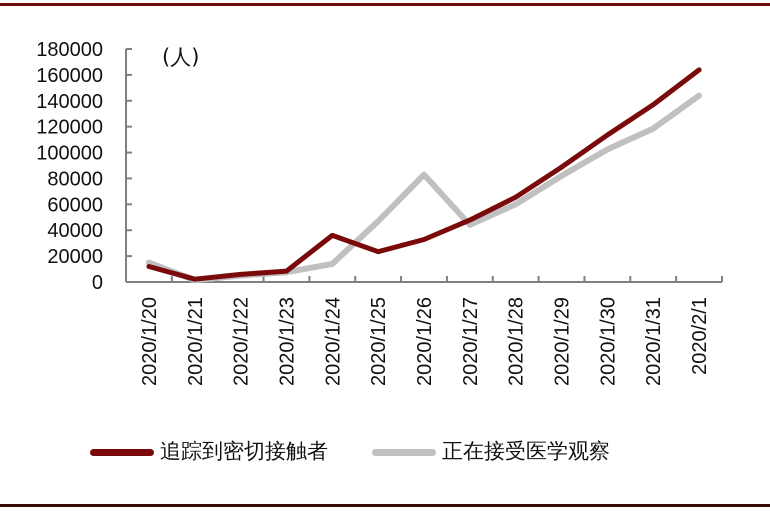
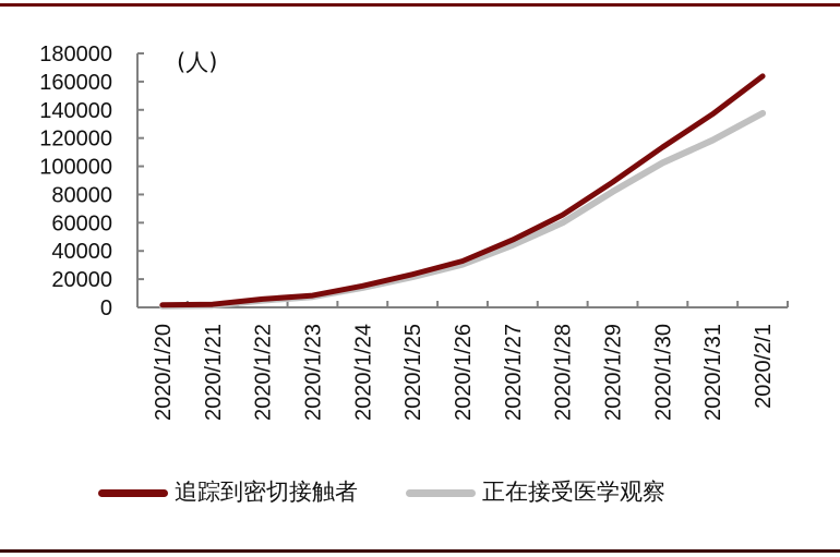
追踪到密切接触者/2020/1/20: 12000 -> 2000
正在接受医学观察/2020/1/20: 15000 -> 1000
追踪到密切接触者/2020/1/24: 36000 -> 15000
正在接受医学观察/2020/1/25: 47000 -> 22000
正在接受医学观察/2020/1/26: 83000 -> 30000
正在接受医学观察/2020/2/1: 144000 -> 138000
